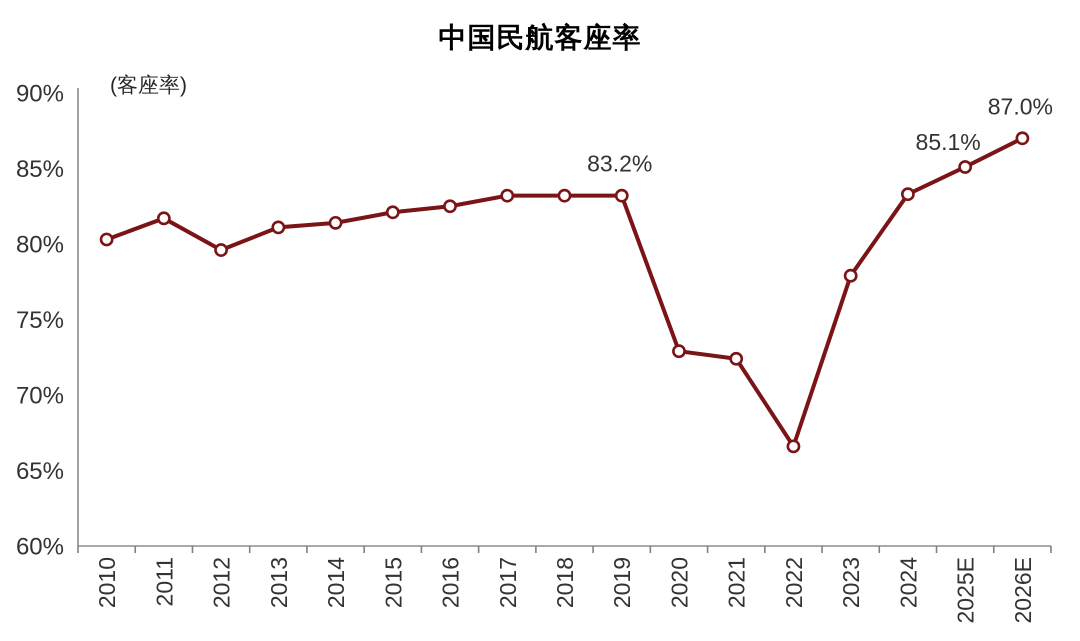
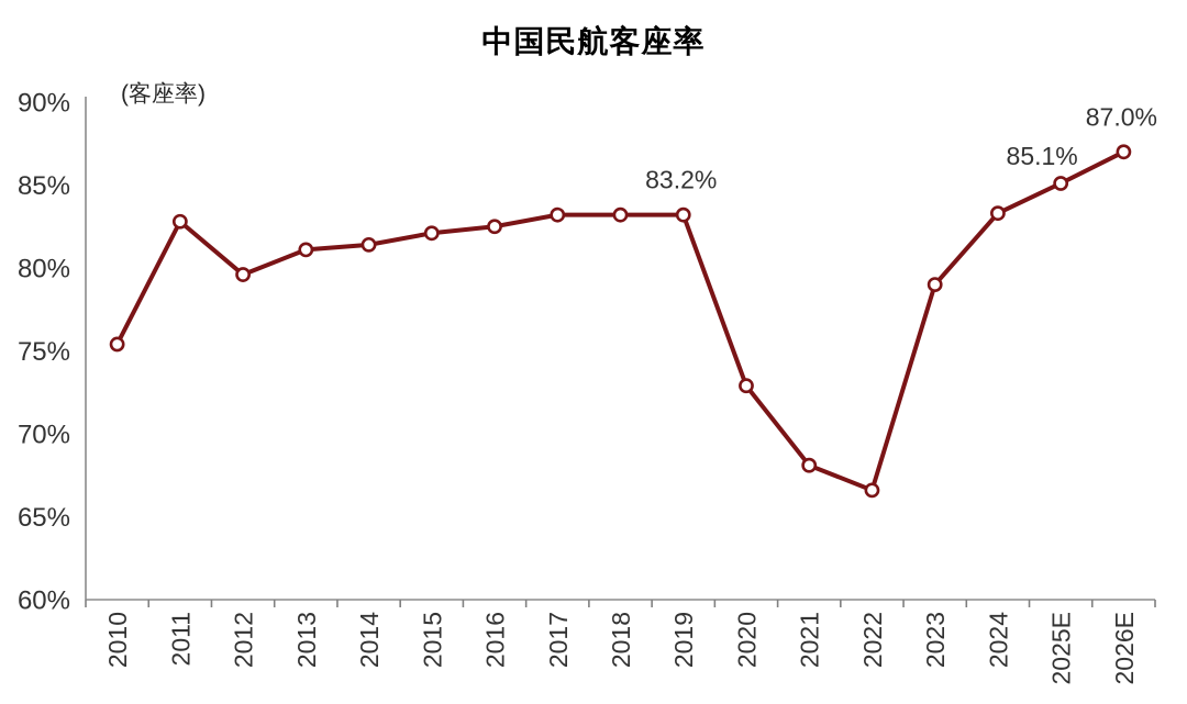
2010: 80.3% -> 75.4%
2011: 81.7% -> 82.8%
2021: 72.4% -> 68.1%
2023: 77.9% -> 79.0%
